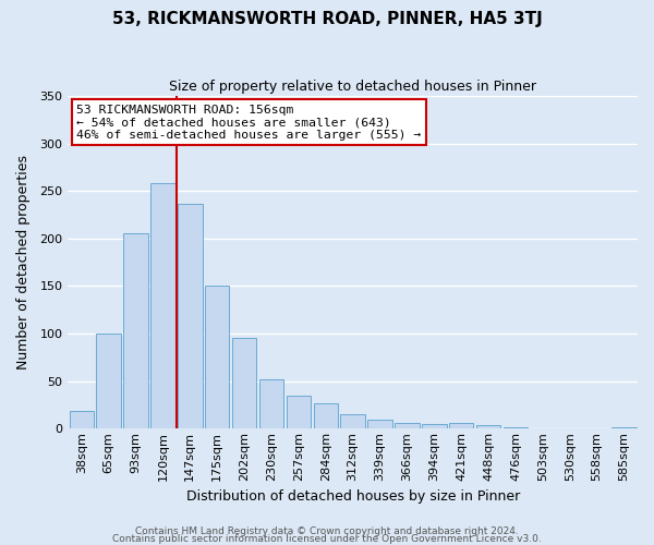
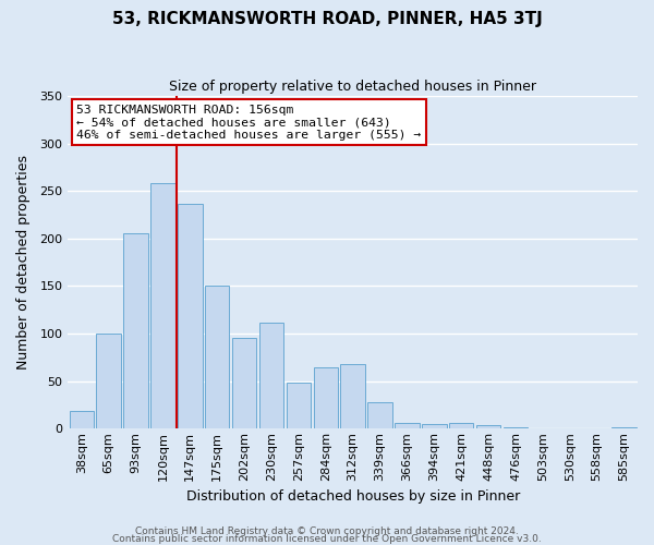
230sqm: 52 -> 112
257sqm: 35 -> 48
284sqm: 27 -> 64
312sqm: 15 -> 68
339sqm: 9 -> 28
